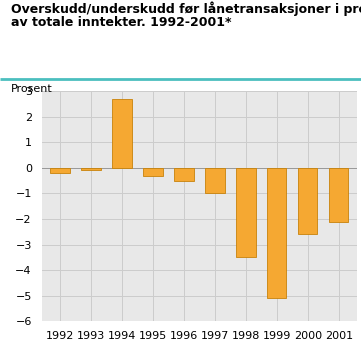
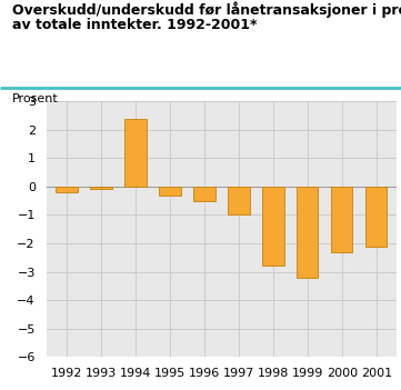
1994: 2.7 -> 2.4
1998: -3.5 -> -2.8
1999: -5.1 -> -3.2
2000: -2.6 -> -2.3
